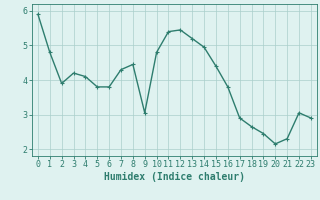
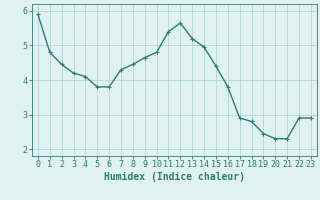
2: 3.90 -> 4.45
9: 3.05 -> 4.65
12: 5.45 -> 5.65
18: 2.65 -> 2.80
20: 2.15 -> 2.30
22: 3.05 -> 2.90
